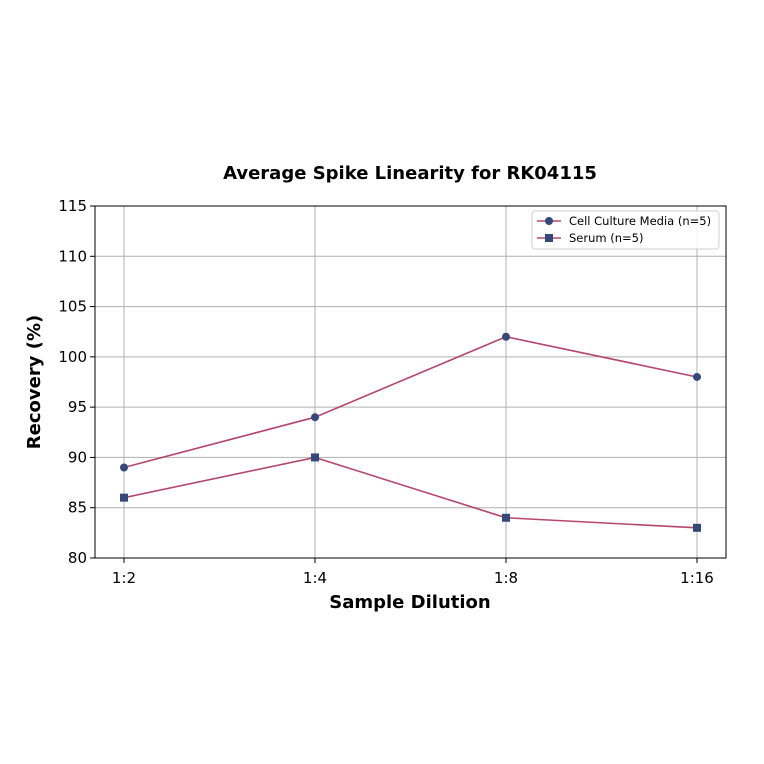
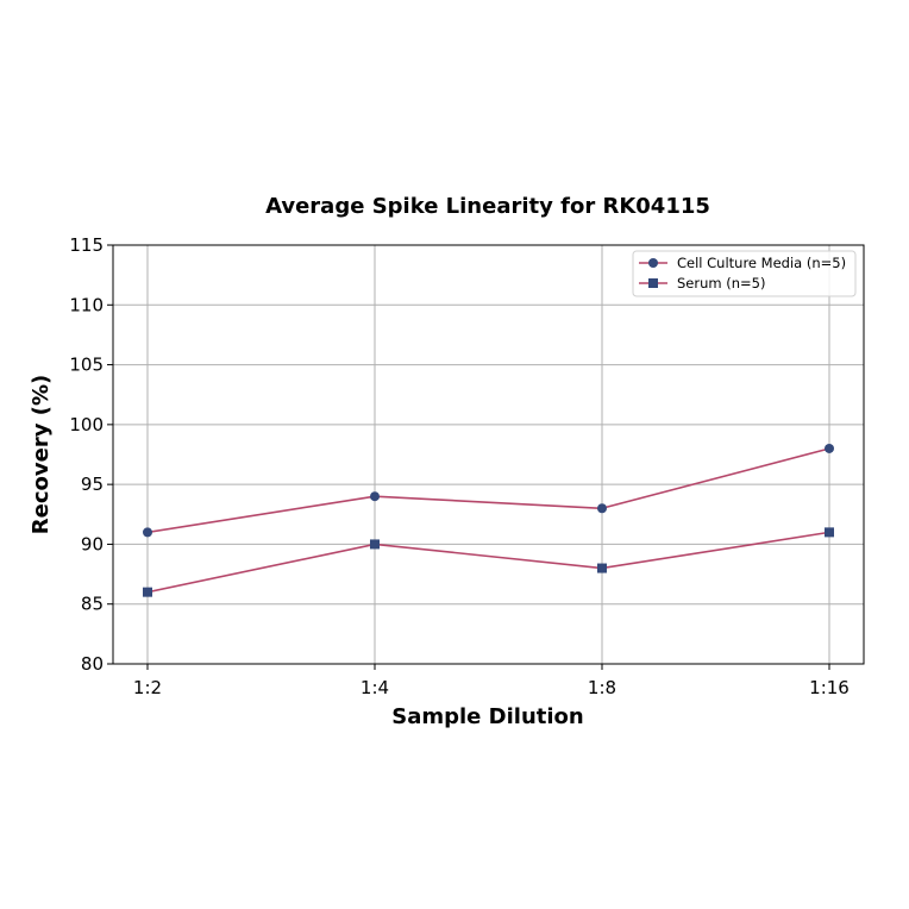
Cell Culture Media (n=5)/1:2: 89 -> 91
Cell Culture Media (n=5)/1:8: 102 -> 93
Serum (n=5)/1:8: 84 -> 88
Serum (n=5)/1:16: 83 -> 91
